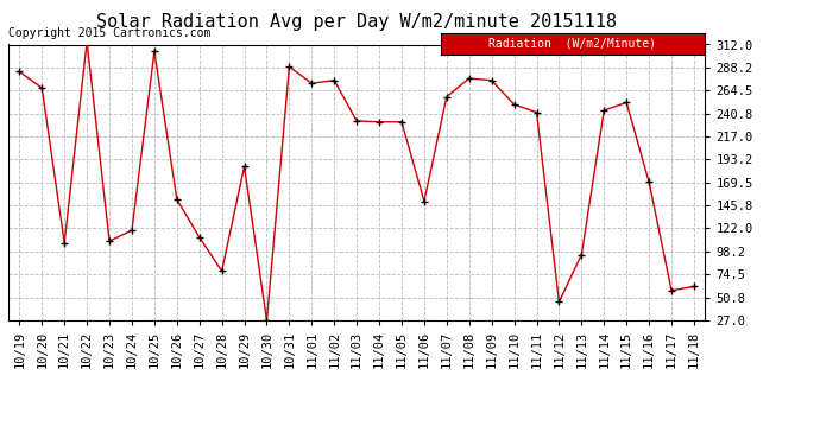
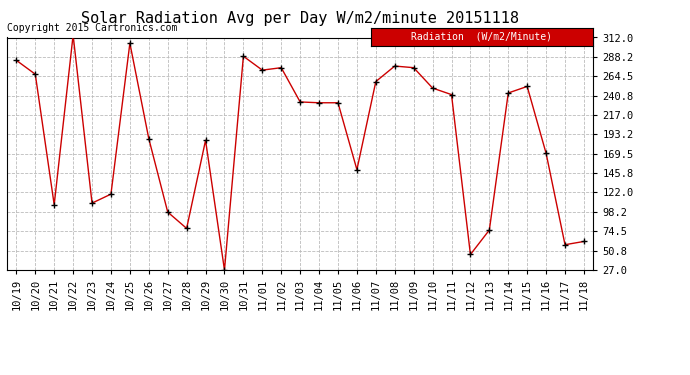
10/26: 152 -> 188
10/27: 113 -> 98
11/13: 95 -> 76
